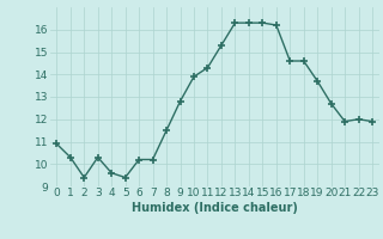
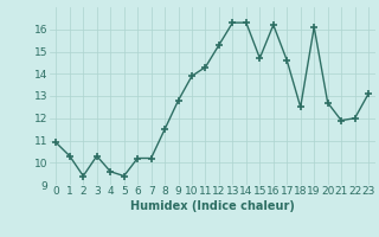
15: 16.3 -> 14.7
18: 14.6 -> 12.5
19: 13.7 -> 16.1
23: 11.9 -> 13.1
